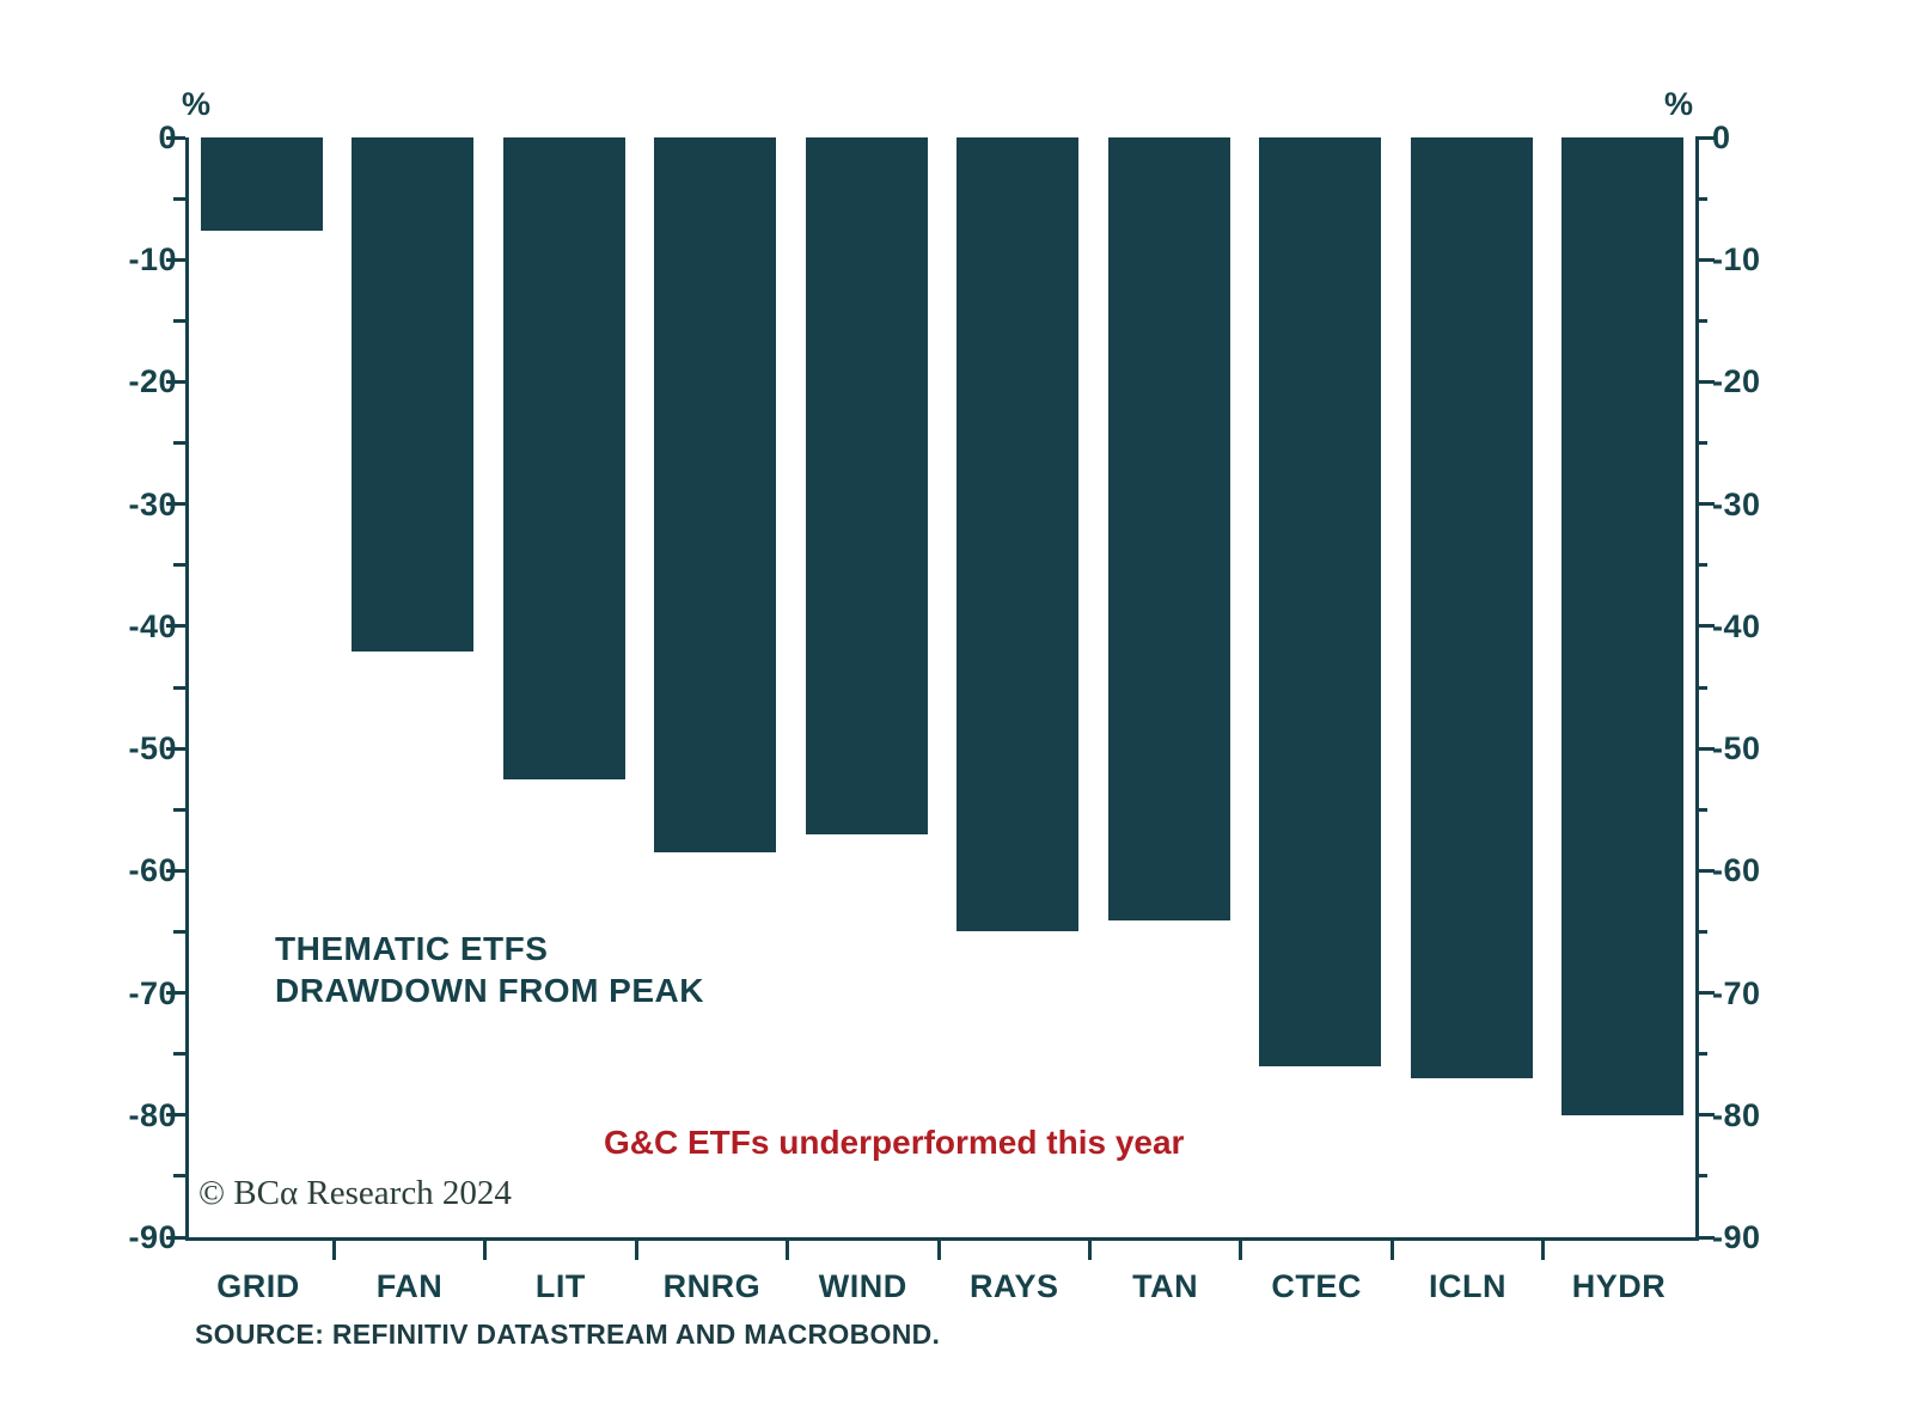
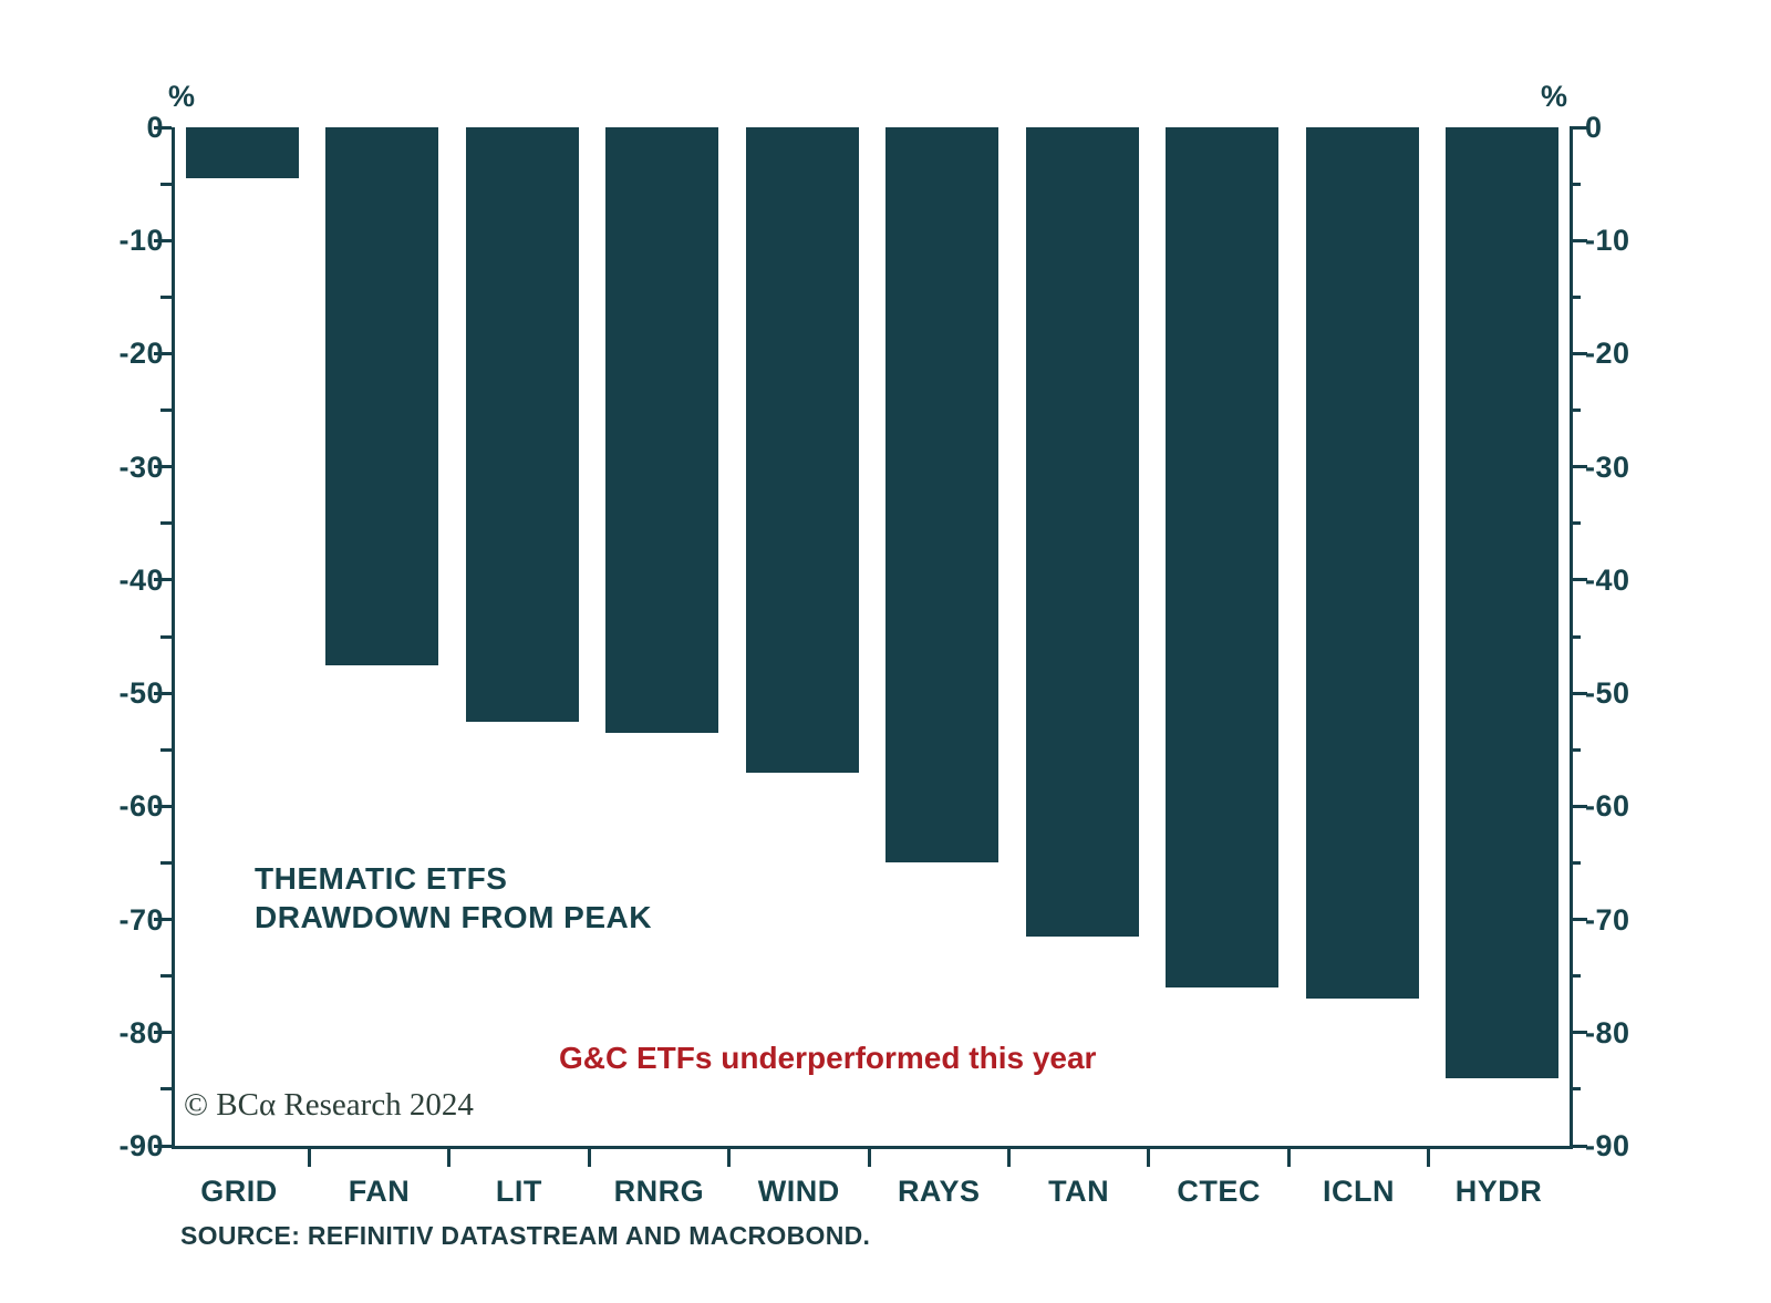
GRID: -7.6 -> -4.5
FAN: -42.1 -> -47.5
RNRG: -58.5 -> -53.5
TAN: -64.1 -> -71.5
HYDR: -80.0 -> -84.0
